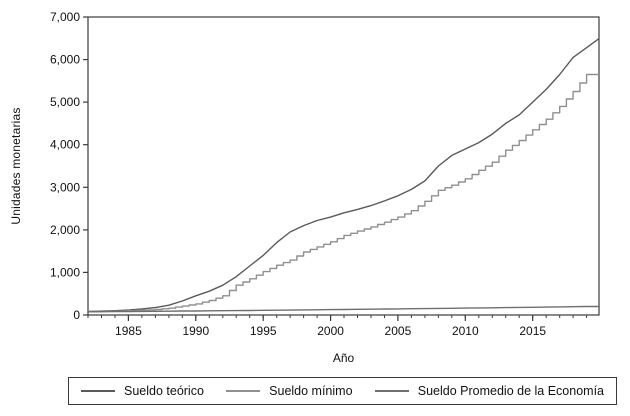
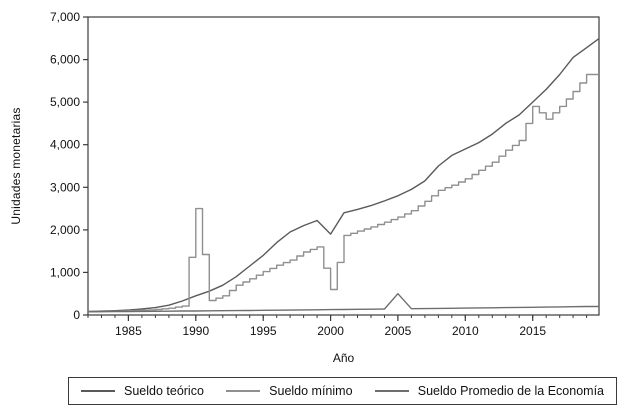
Sueldo mínimo/1990: 300 -> 2500
Sueldo teórico/2000: 2300 -> 1900
Sueldo mínimo/2000: 1700 -> 600
Sueldo Promedio de la Economía/2005: 100 -> 500
Sueldo mínimo/2015: 4400 -> 4900
